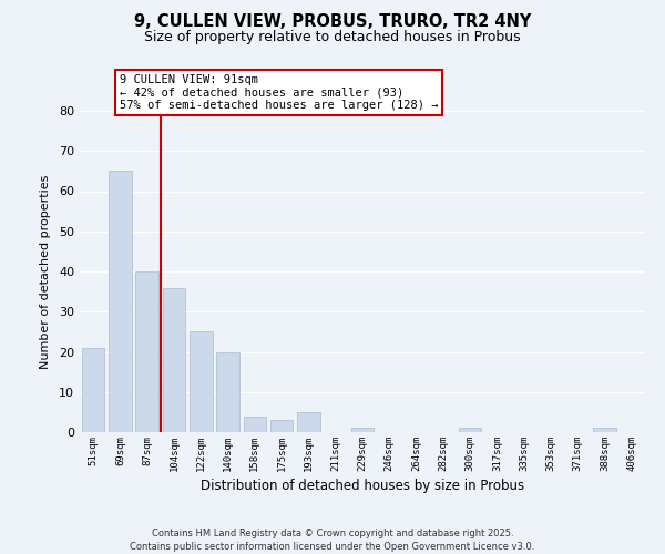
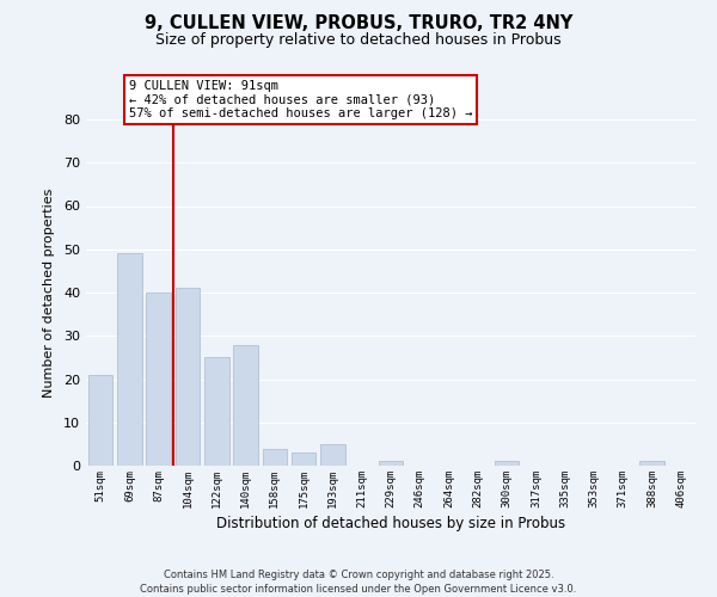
69sqm: 65 -> 49
104sqm: 36 -> 41
140sqm: 20 -> 28
